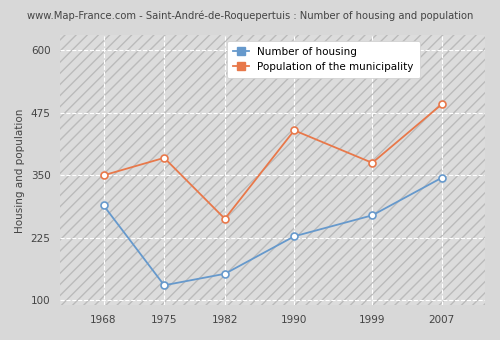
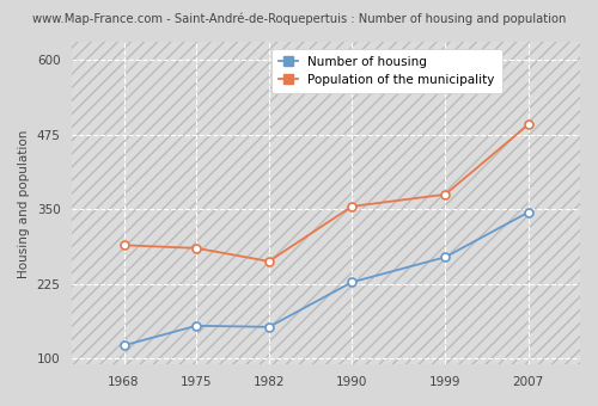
Number of housing/1968: 290 -> 122
Population of the municipality/1968: 350 -> 290
Number of housing/1975: 130 -> 155
Population of the municipality/1975: 385 -> 285
Population of the municipality/1990: 440 -> 355
